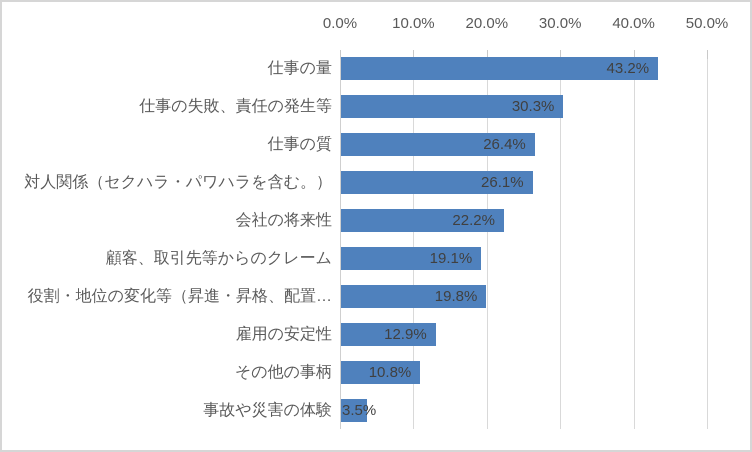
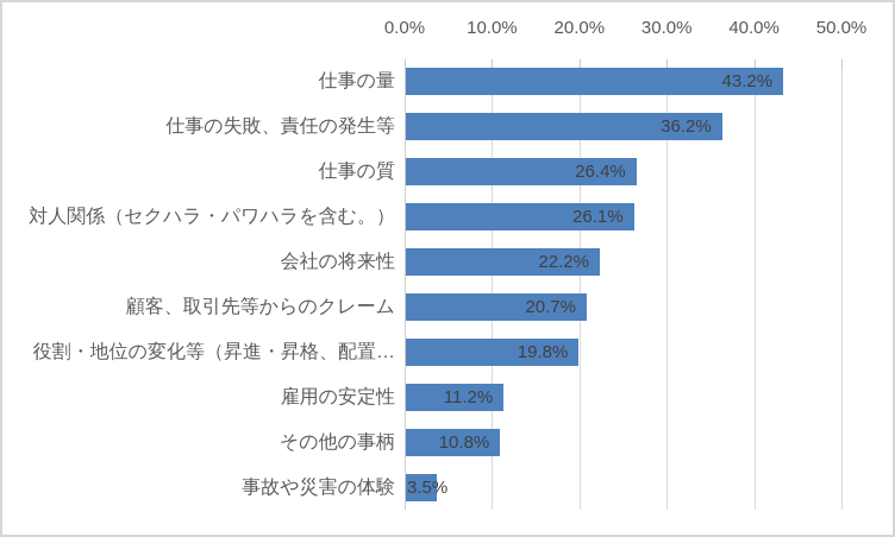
仕事の失敗、責任の発生等: 30.3% -> 36.2%
顧客、取引先等からのクレーム: 19.1% -> 20.7%
雇用の安定性: 12.9% -> 11.2%
